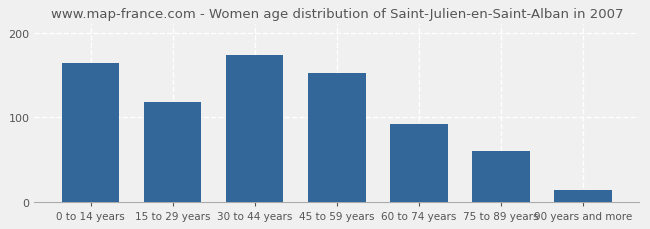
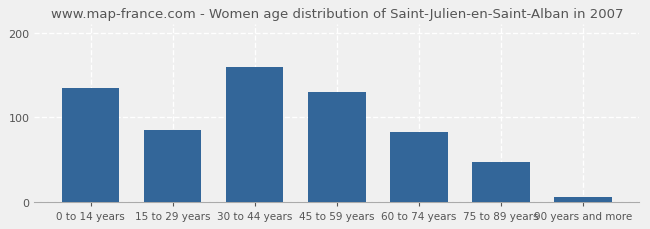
0 to 14 years: 164 -> 135
15 to 29 years: 118 -> 85
30 to 44 years: 174 -> 160
45 to 59 years: 152 -> 130
60 to 74 years: 92 -> 83
75 to 89 years: 60 -> 47
90 years and more: 14 -> 5
